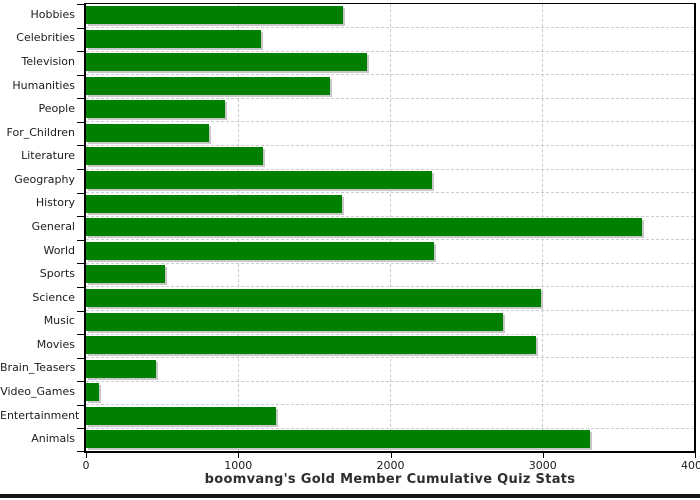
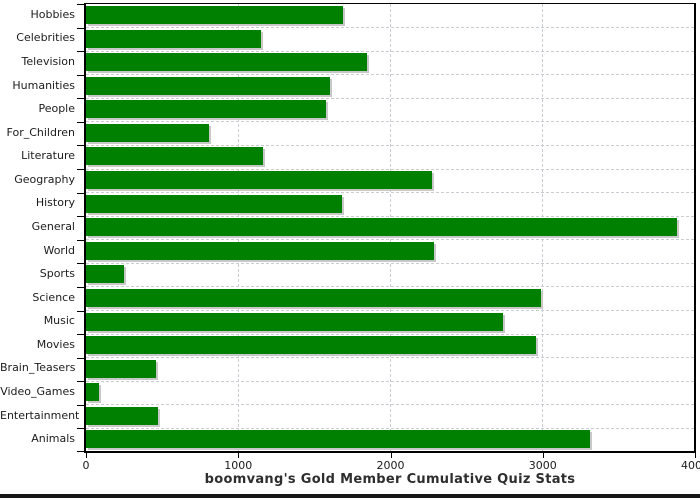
People: 910 -> 1580
General: 3650 -> 3880
Sports: 520 -> 250
Entertainment: 1250 -> 480
